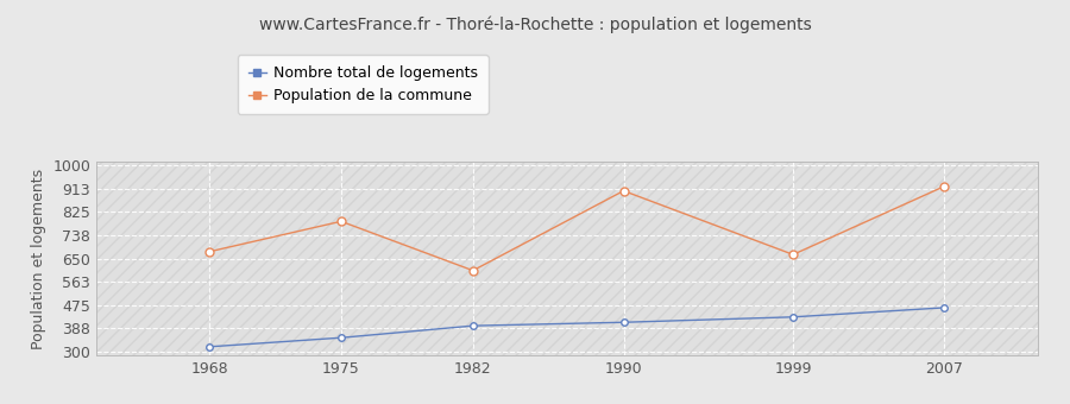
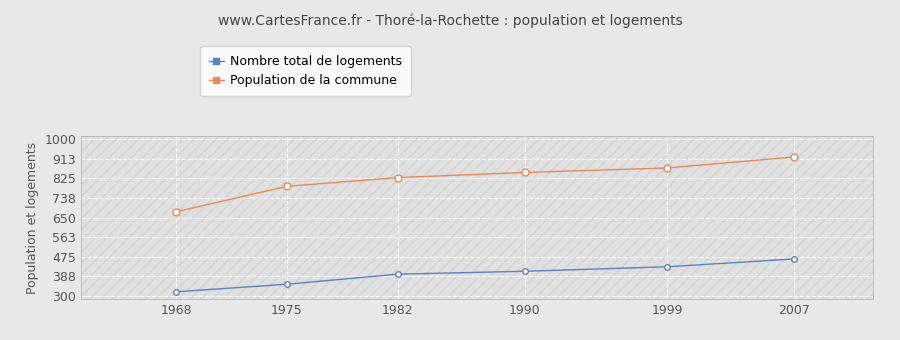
Population de la commune/1982: 605 -> 829
Population de la commune/1990: 905 -> 852
Population de la commune/1999: 665 -> 872
